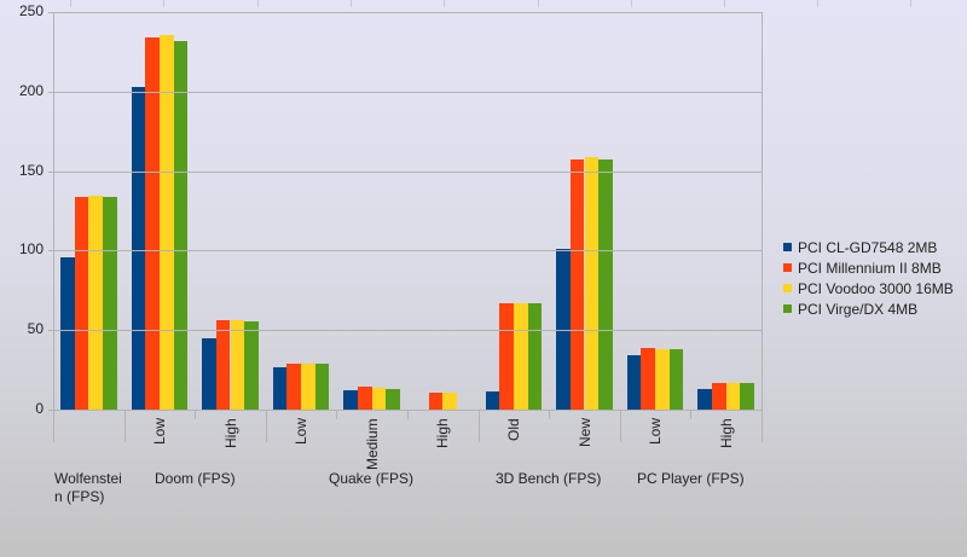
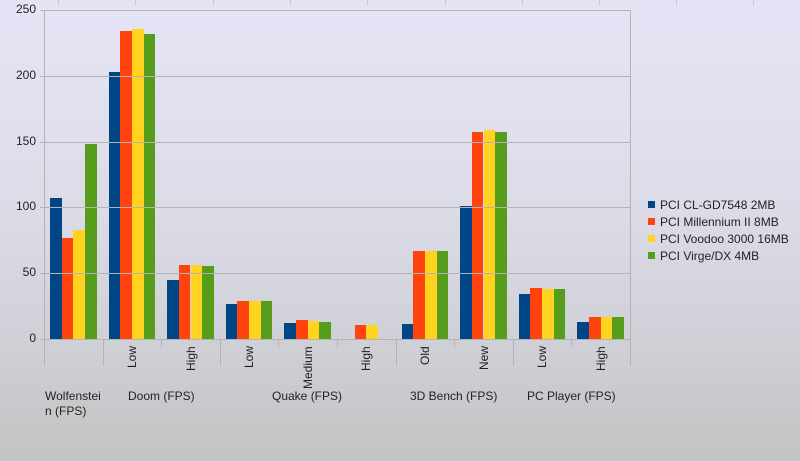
PCI CL-GD7548 2MB/Wolfenstein (FPS): 96 -> 107
PCI Millennium II 8MB/Wolfenstein (FPS): 134 -> 77
PCI Voodoo 3000 16MB/Wolfenstein (FPS): 134 -> 83
PCI Virge/DX 4MB/Wolfenstein (FPS): 134 -> 148
